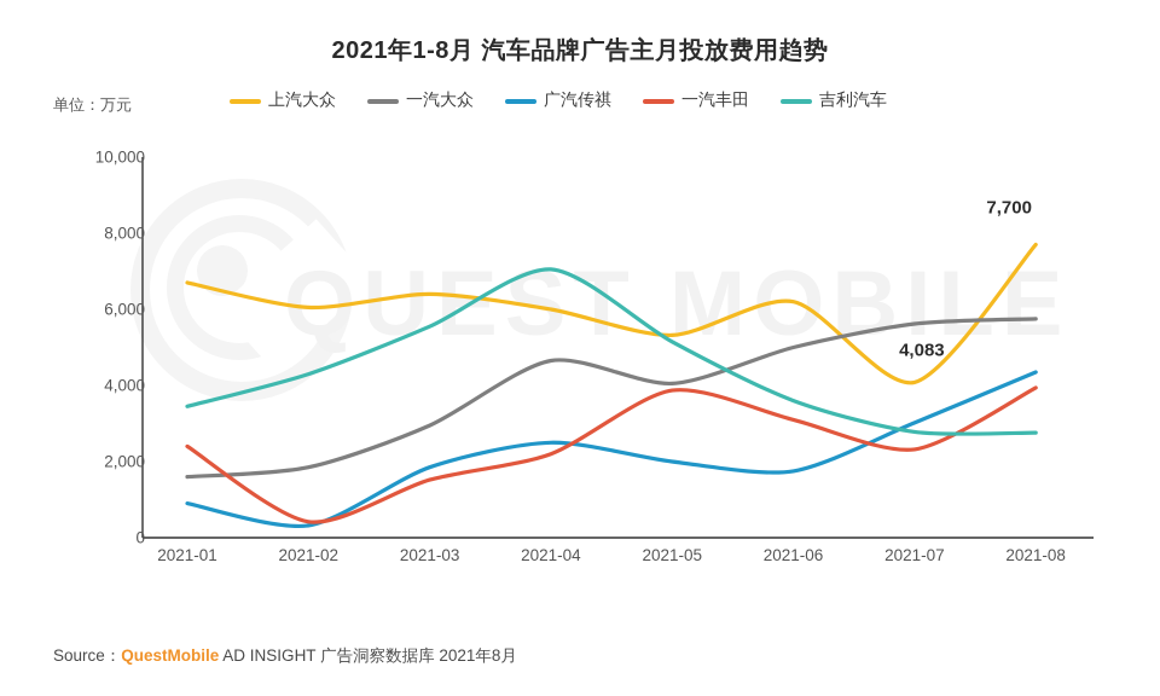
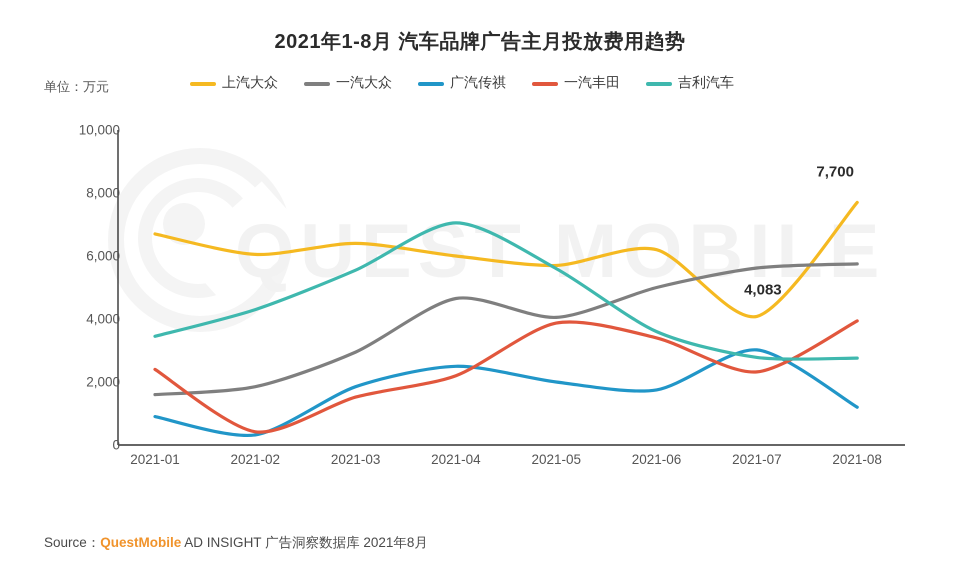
上汽大众/2021-05: 5300 -> 5700
吉利汽车/2021-05: 5200 -> 5600
一汽丰田/2021-06: 3100 -> 3400
广汽传祺/2021-08: 4400 -> 1200
